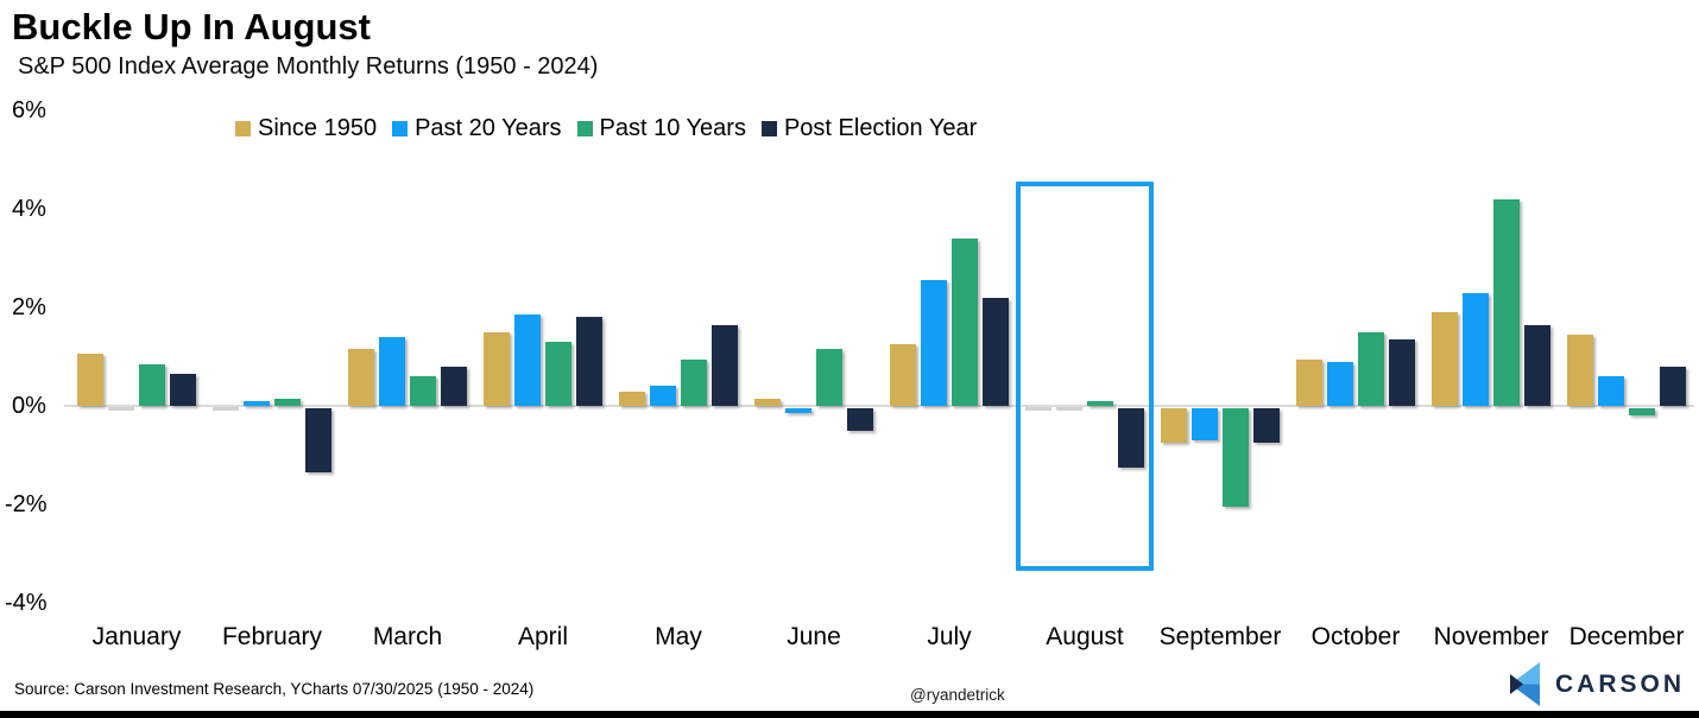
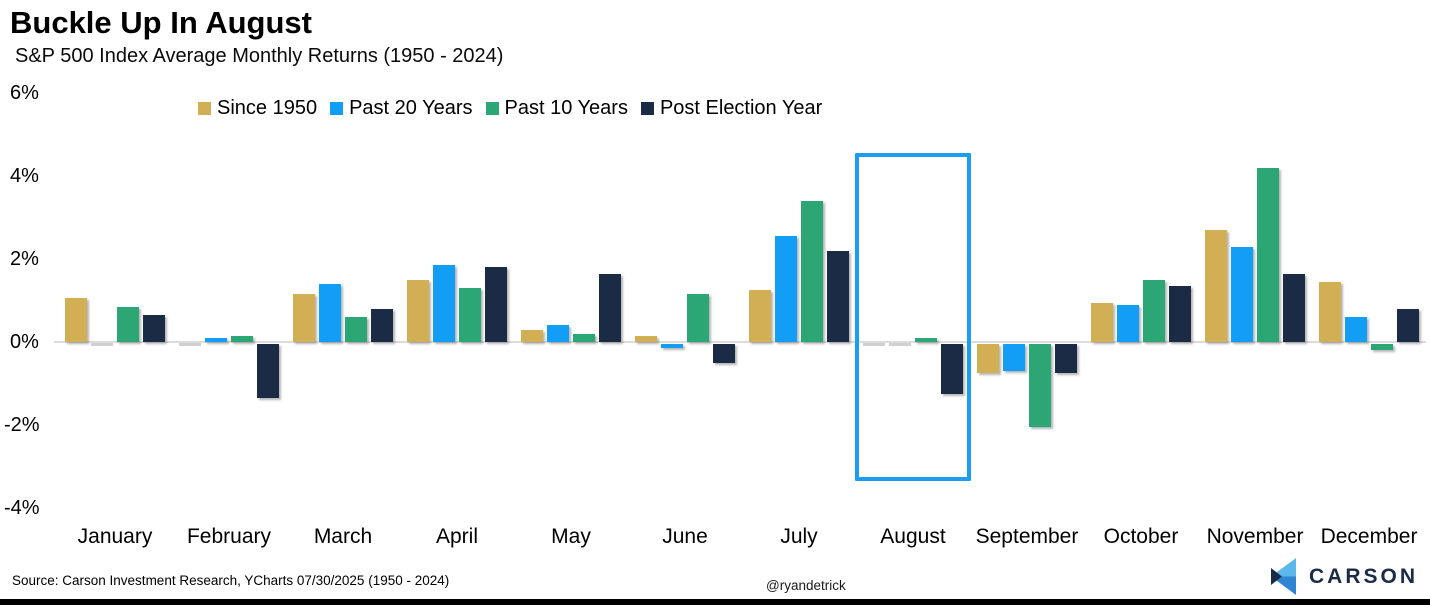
Past 10 Years/May: 0.9% -> 0.2%
Since 1950/November: 1.9% -> 2.7%
